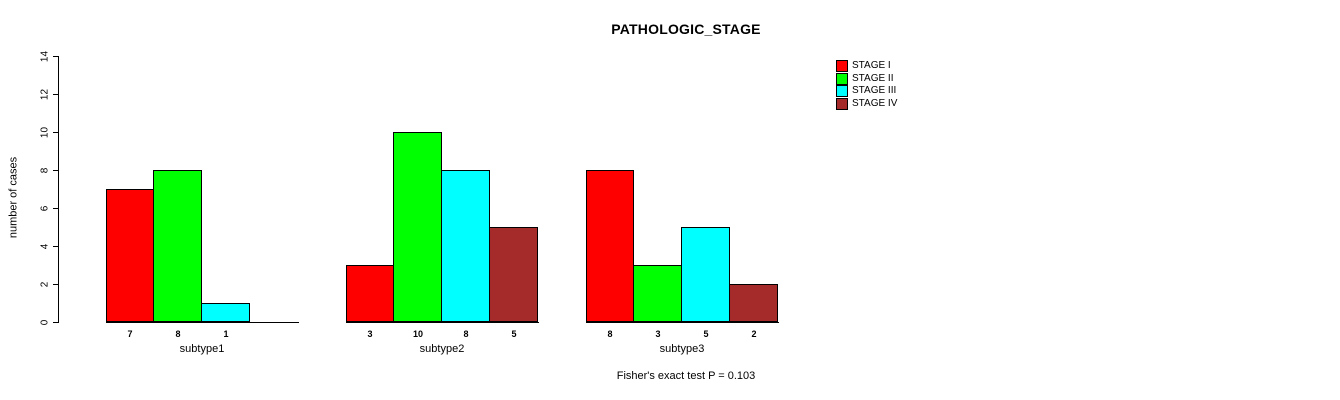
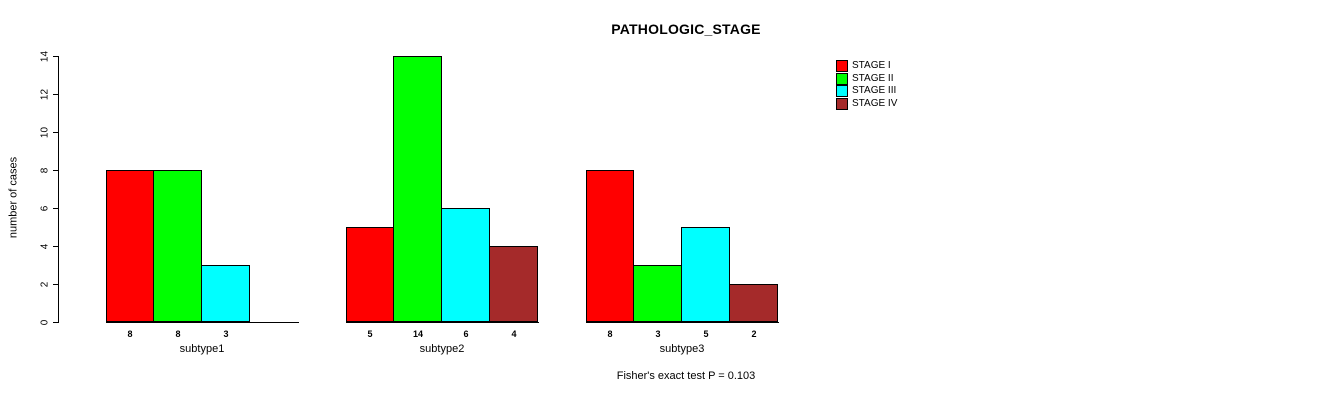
STAGE I/subtype1: 7 -> 8
STAGE III/subtype1: 1 -> 3
STAGE I/subtype2: 3 -> 5
STAGE II/subtype2: 10 -> 14
STAGE III/subtype2: 8 -> 6
STAGE IV/subtype2: 5 -> 4
